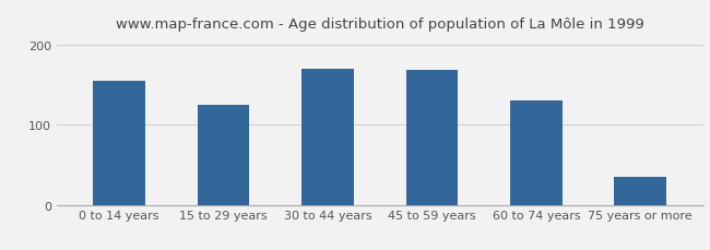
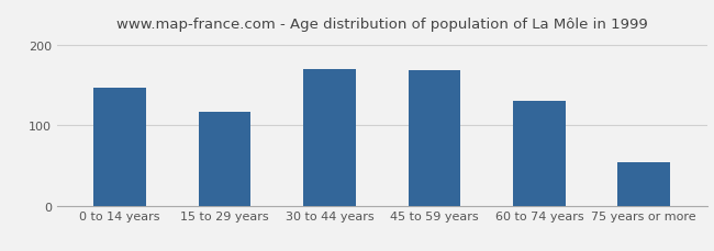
0 to 14 years: 155 -> 146
15 to 29 years: 125 -> 116
75 years or more: 35 -> 54
